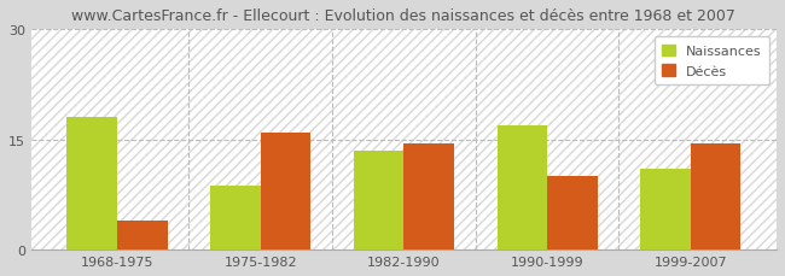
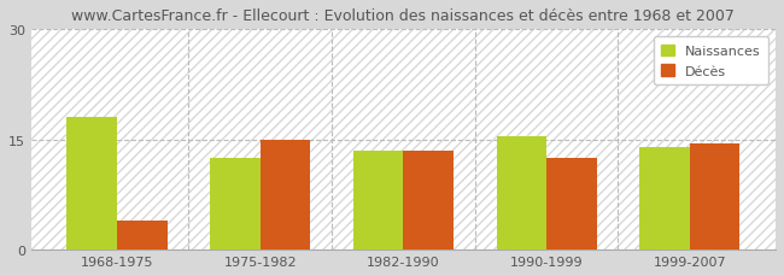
Naissances/1975-1982: 8.8 -> 12.5
Décès/1975-1982: 16.0 -> 15.0
Décès/1982-1990: 14.4 -> 13.5
Naissances/1990-1999: 17.0 -> 15.5
Décès/1990-1999: 10.0 -> 12.5
Naissances/1999-2007: 11.0 -> 14.0
